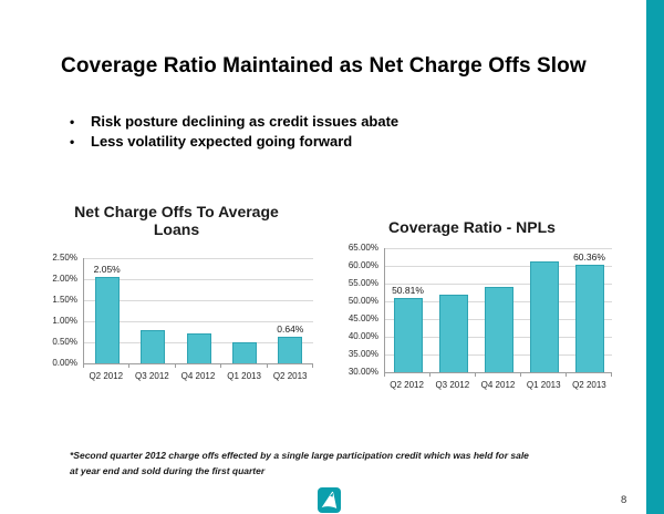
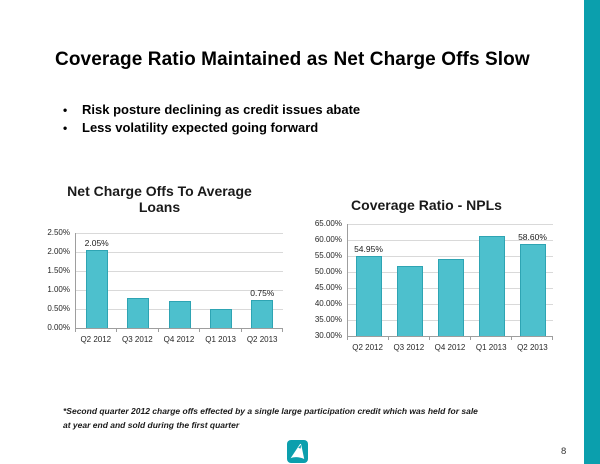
Net Charge Offs To Average Loans/Q2 2013: 0.64% -> 0.75%
Coverage Ratio - NPLs/Q2 2012: 50.81% -> 54.95%
Coverage Ratio - NPLs/Q2 2013: 60.36% -> 58.60%
